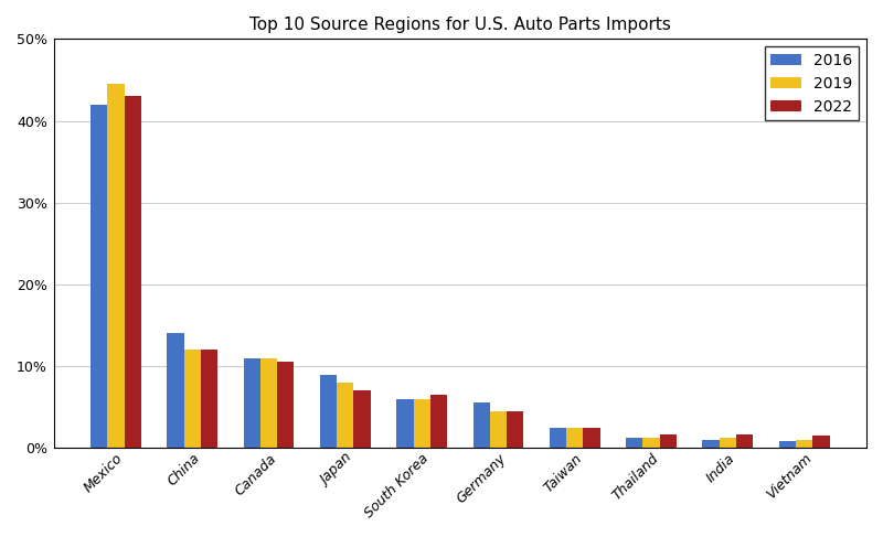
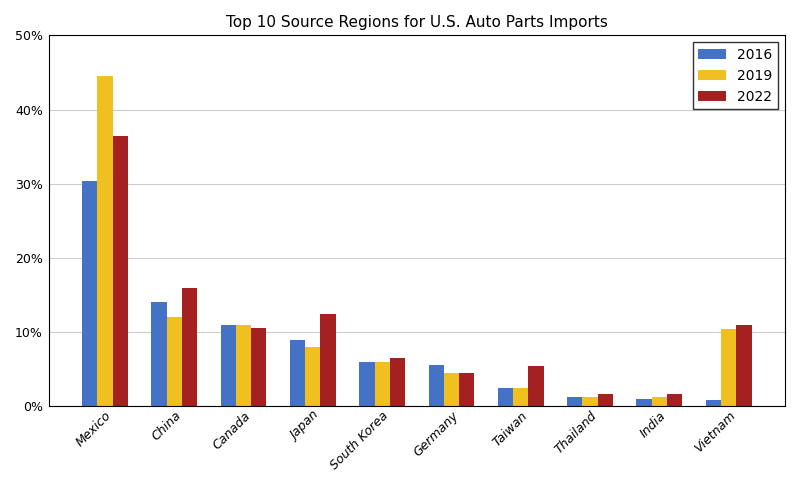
2016/Mexico: 42.0% -> 30.4%
2022/Mexico: 43.0% -> 36.4%
2022/China: 12.0% -> 16.0%
2022/Japan: 7.0% -> 12.4%
2022/Taiwan: 2.5% -> 5.4%
2019/Vietnam: 1.0% -> 10.4%
2022/Vietnam: 1.5% -> 11.0%
